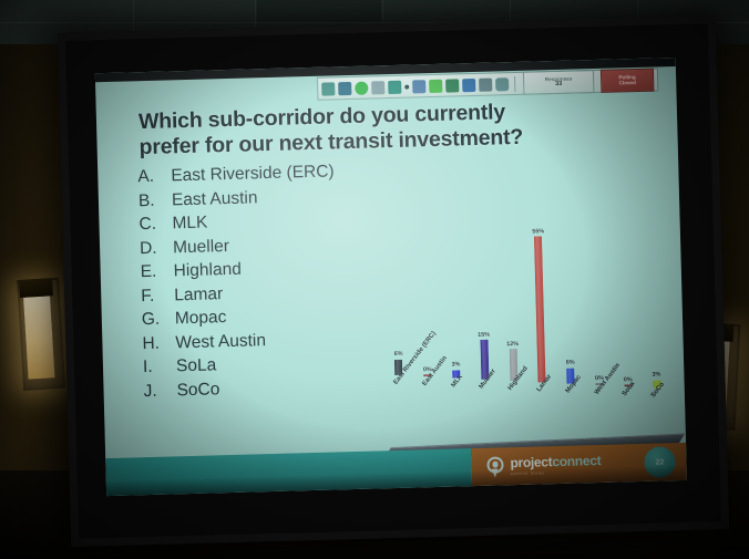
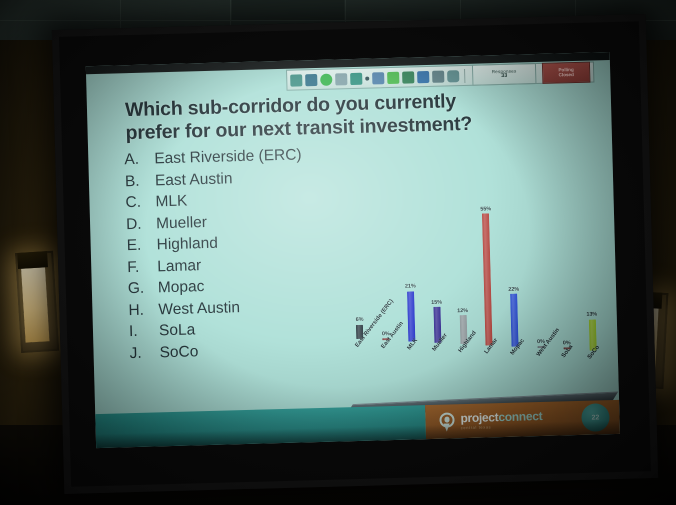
MLK: 3% -> 21%
Mopac: 6% -> 22%
SoCo: 3% -> 13%
